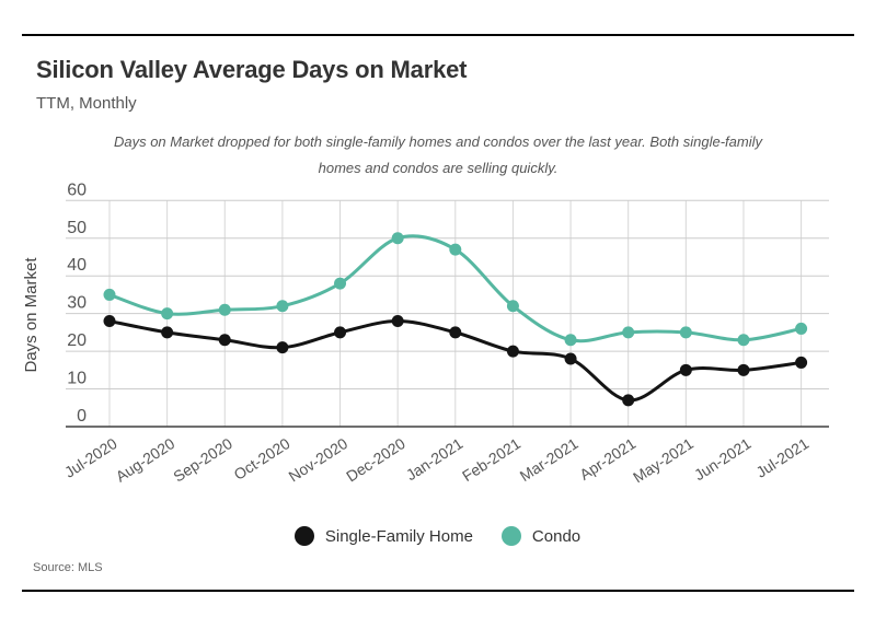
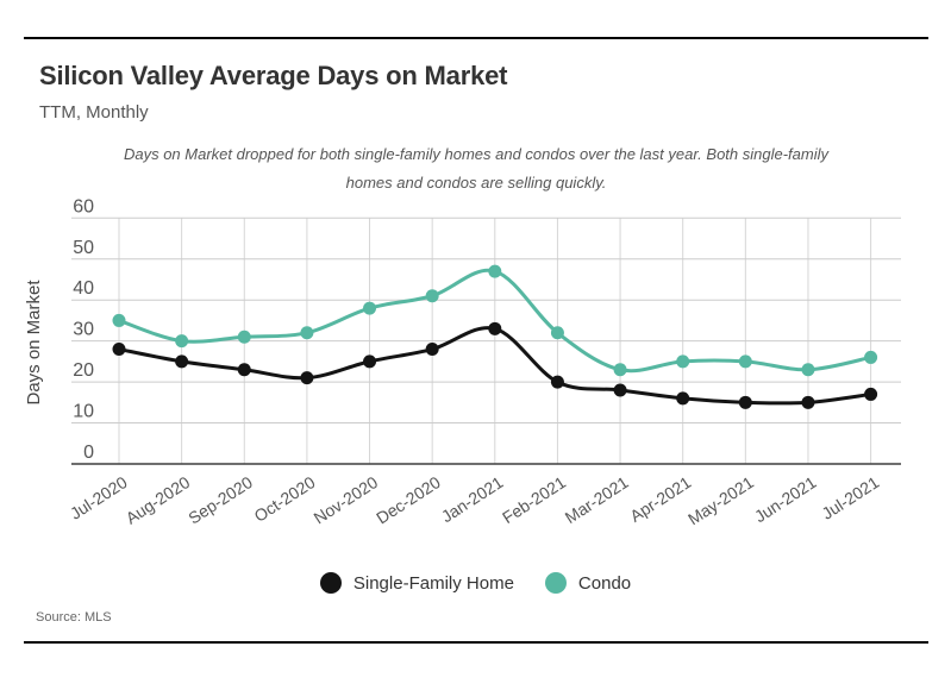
Condo/Dec-2020: 50 -> 41
Single-Family Home/Jan-2021: 25 -> 33
Single-Family Home/Apr-2021: 7 -> 16
